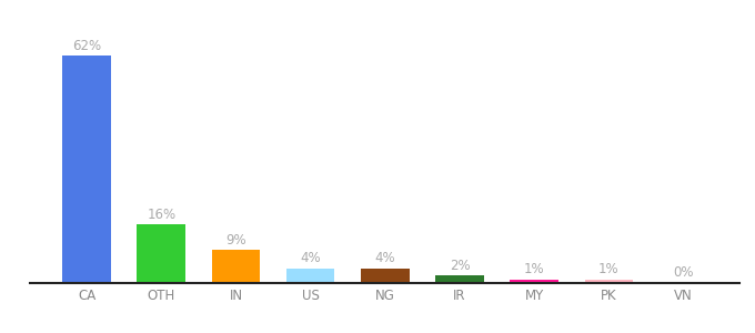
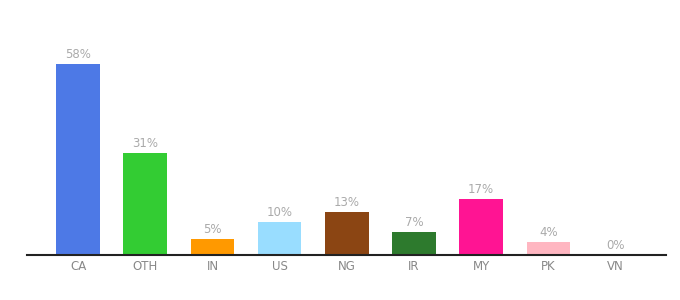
CA: 62% -> 58%
OTH: 16% -> 31%
IN: 9% -> 5%
US: 4% -> 10%
NG: 4% -> 13%
IR: 2% -> 7%
MY: 1% -> 17%
PK: 1% -> 4%
